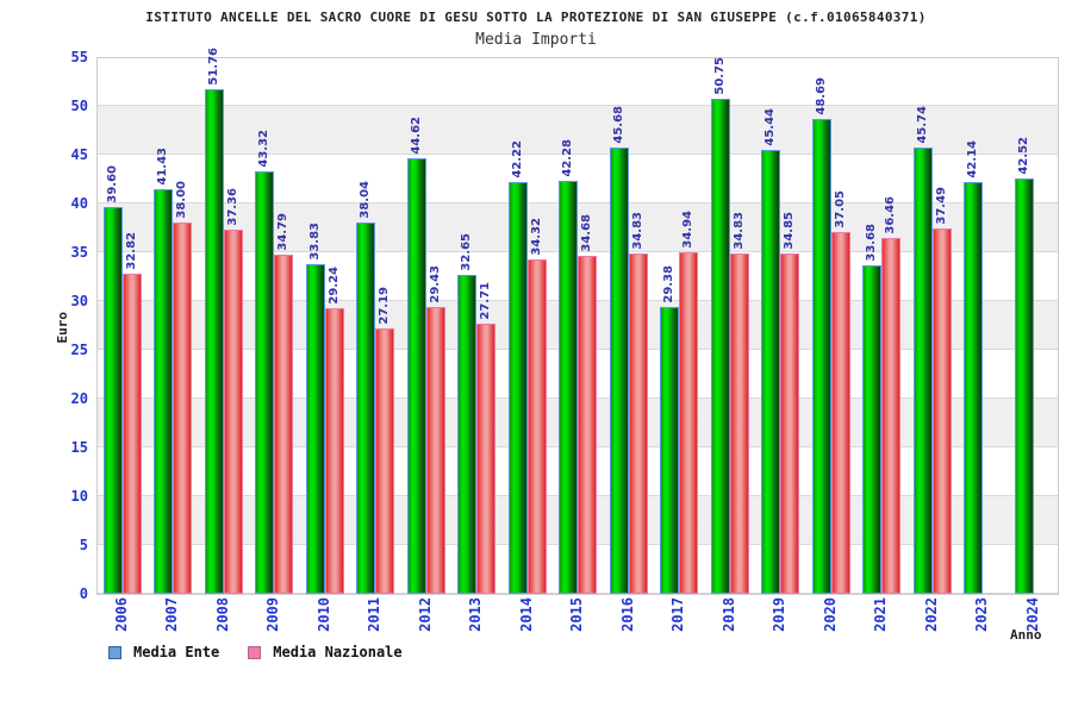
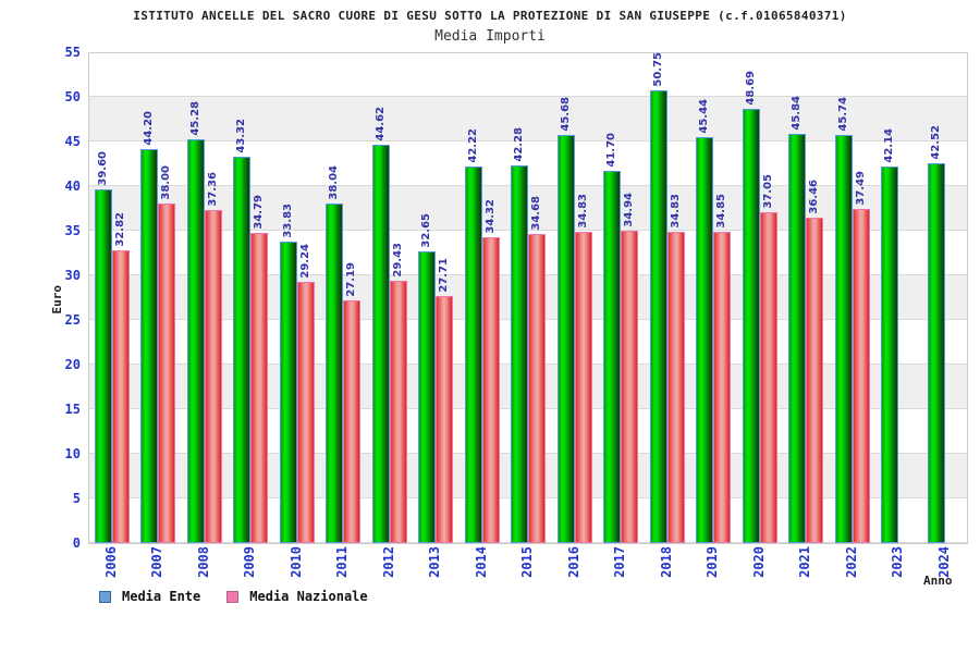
Media Ente/2007: 41.43 -> 44.20
Media Ente/2008: 51.76 -> 45.28
Media Ente/2017: 29.38 -> 41.70
Media Ente/2021: 33.68 -> 45.84
